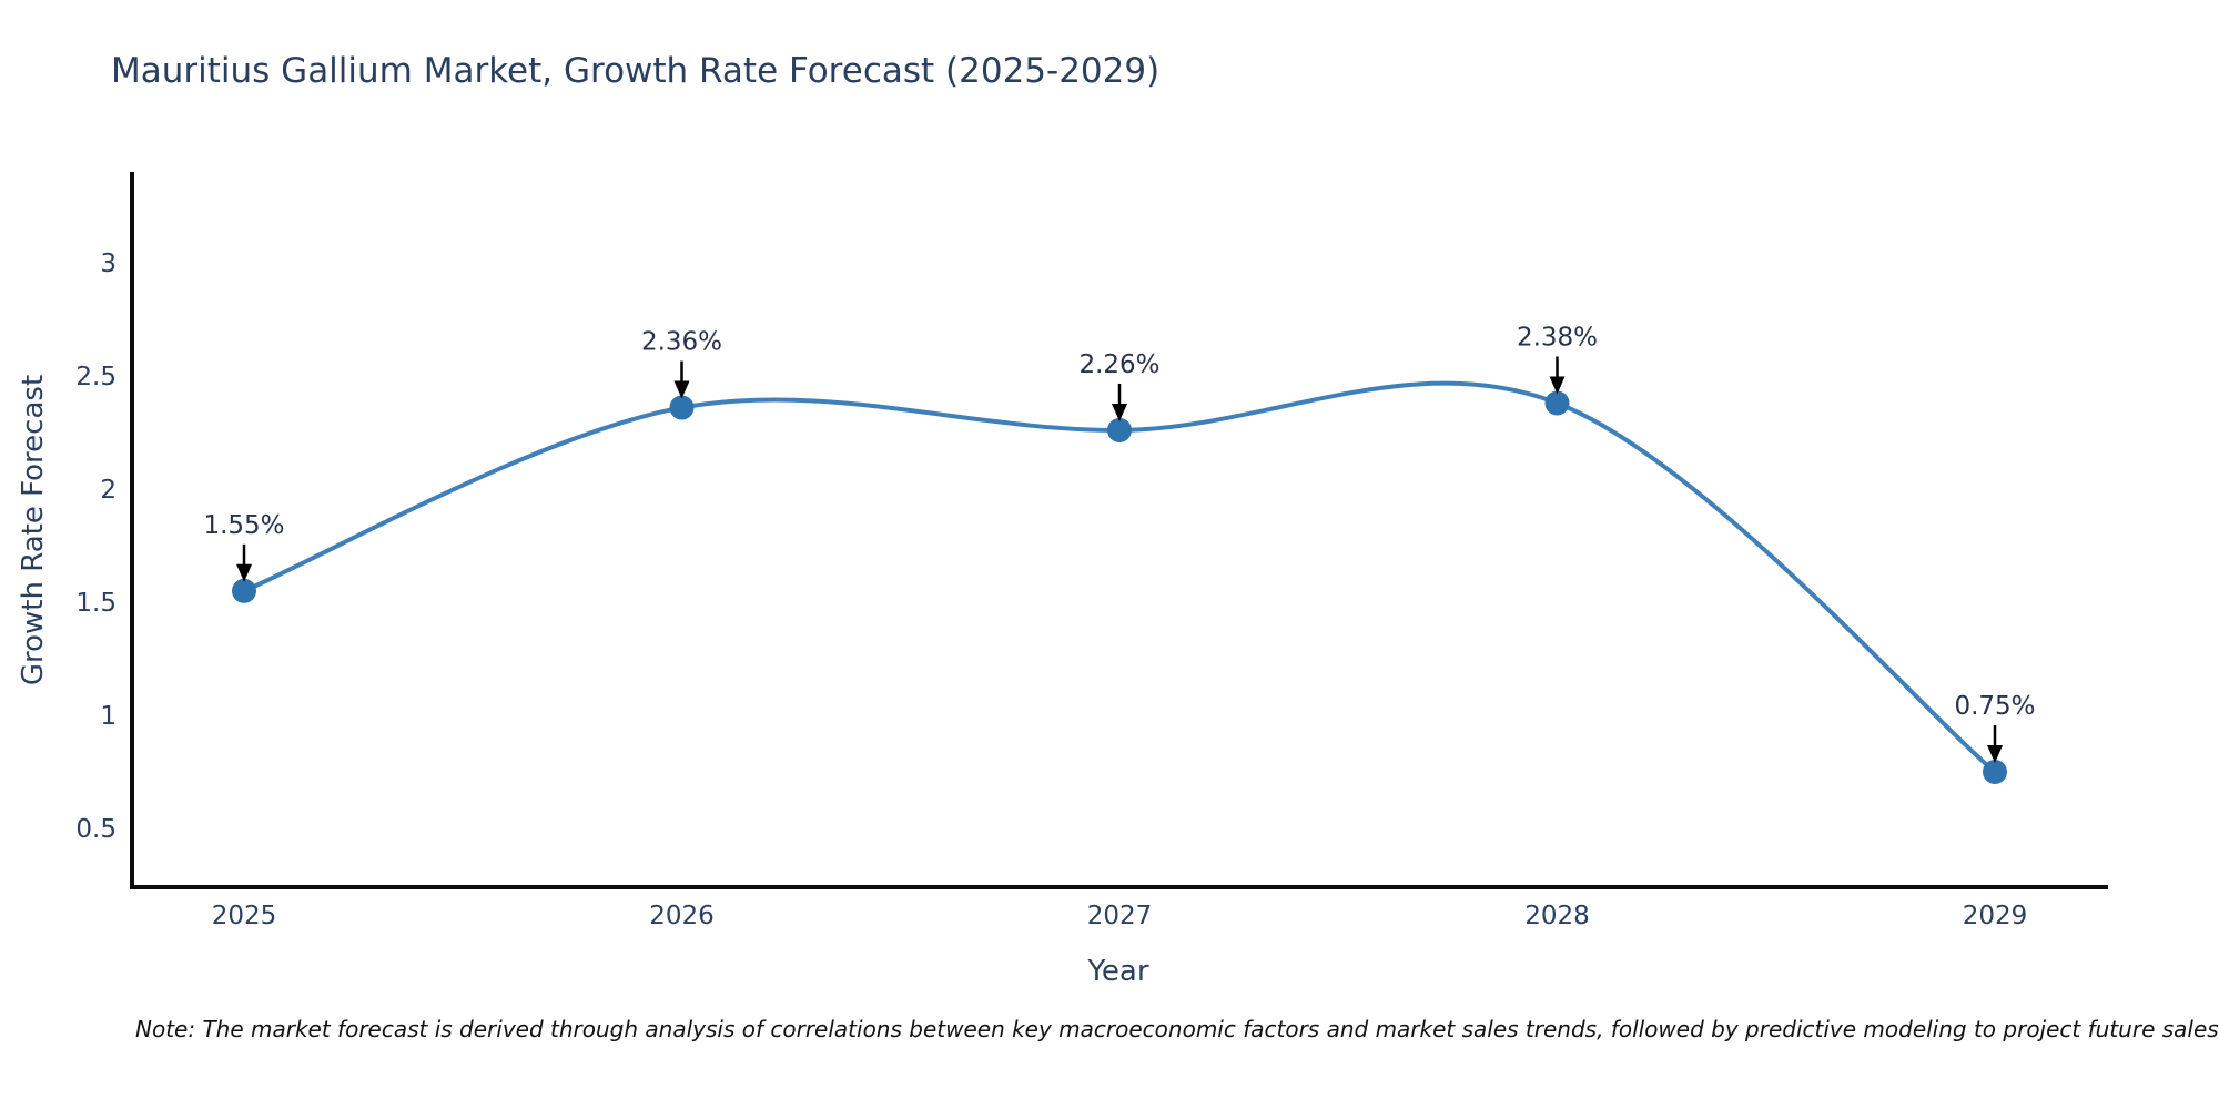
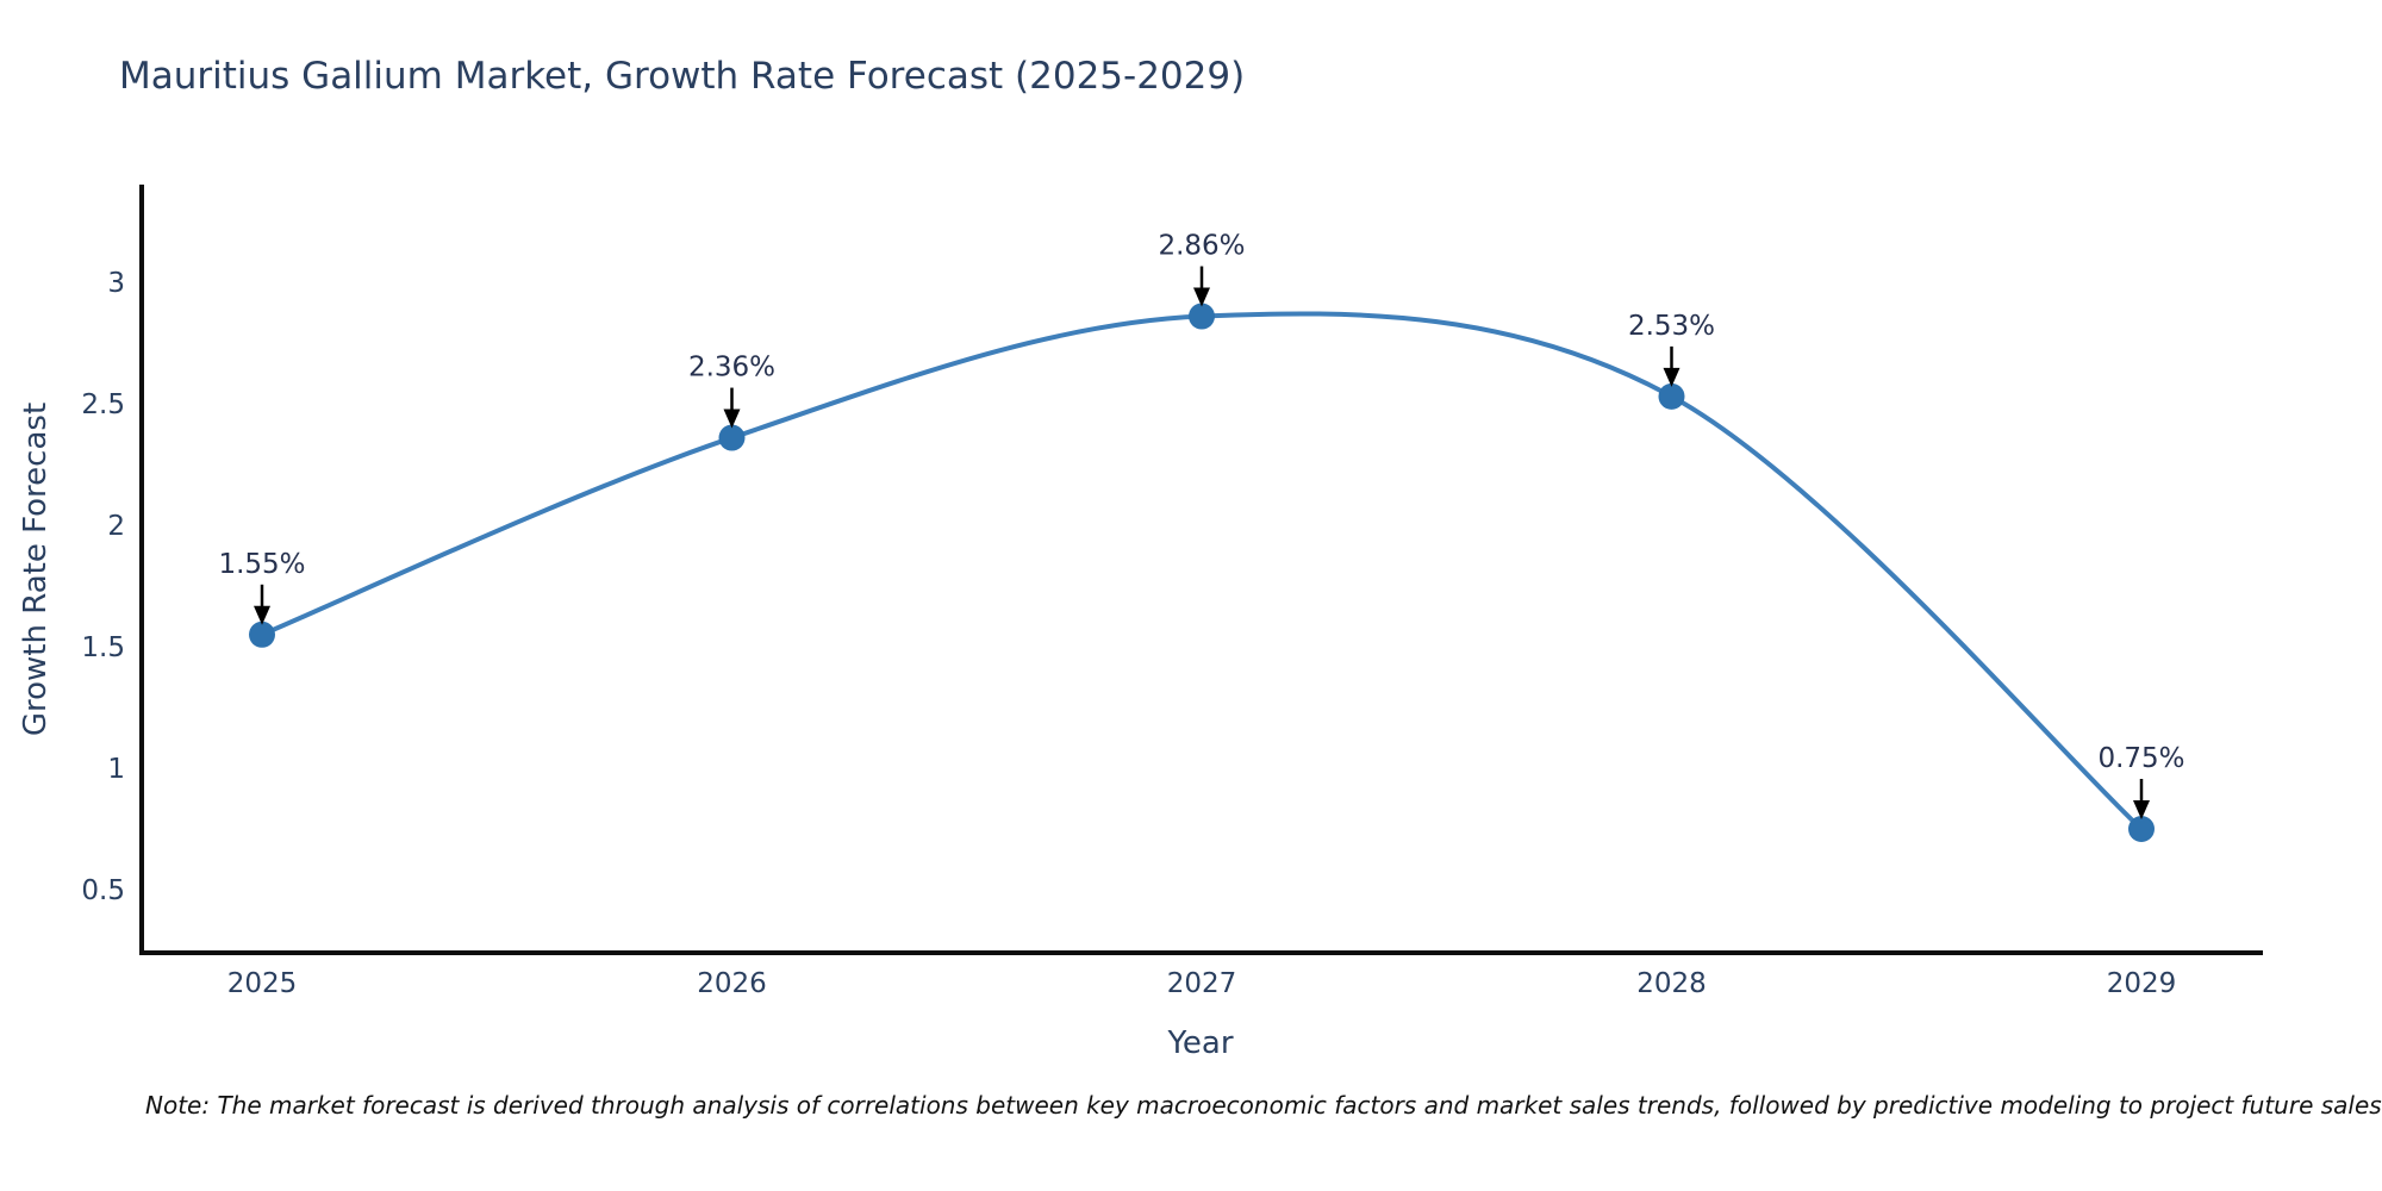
2027: 2.26% -> 2.86%
2028: 2.38% -> 2.53%
